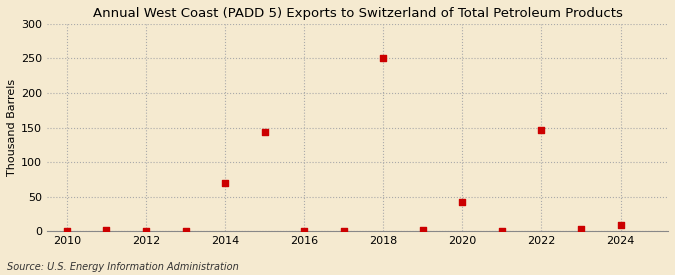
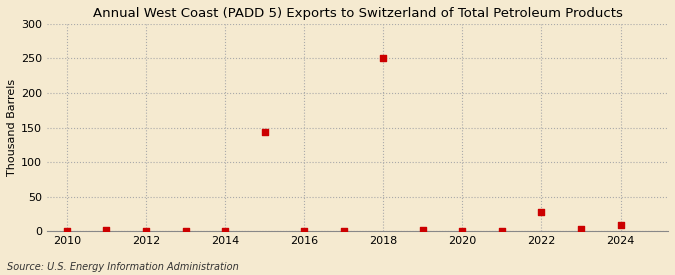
2014: 70 -> 1
2020: 42 -> 1
2022: 146 -> 28
